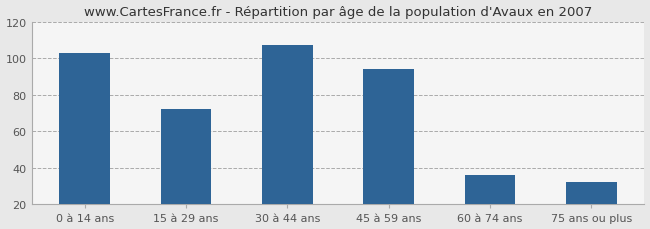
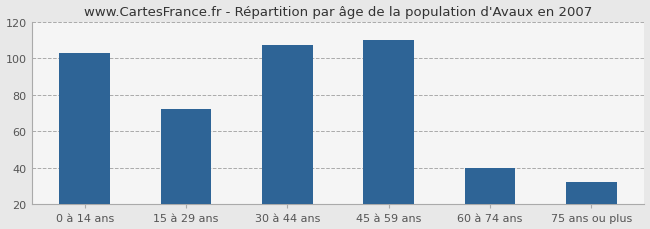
45 à 59 ans: 94 -> 110
60 à 74 ans: 36 -> 40
